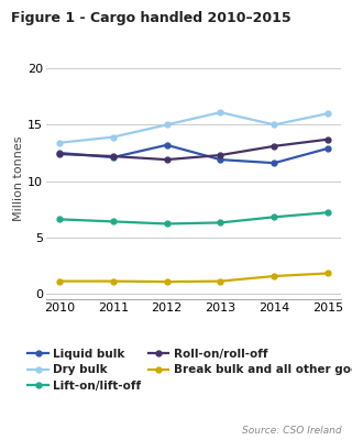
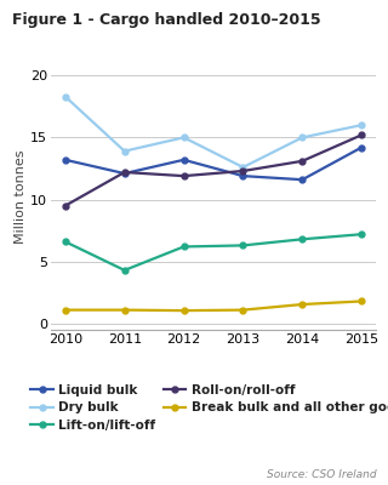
Liquid bulk/2010: 12.5 -> 13.2
Dry bulk/2010: 13.4 -> 18.3
Roll-on/roll-off/2010: 12.4 -> 9.5
Lift-on/lift-off/2011: 6.4 -> 4.3
Dry bulk/2013: 16.1 -> 12.6
Liquid bulk/2015: 12.9 -> 14.2
Roll-on/roll-off/2015: 13.7 -> 15.2
